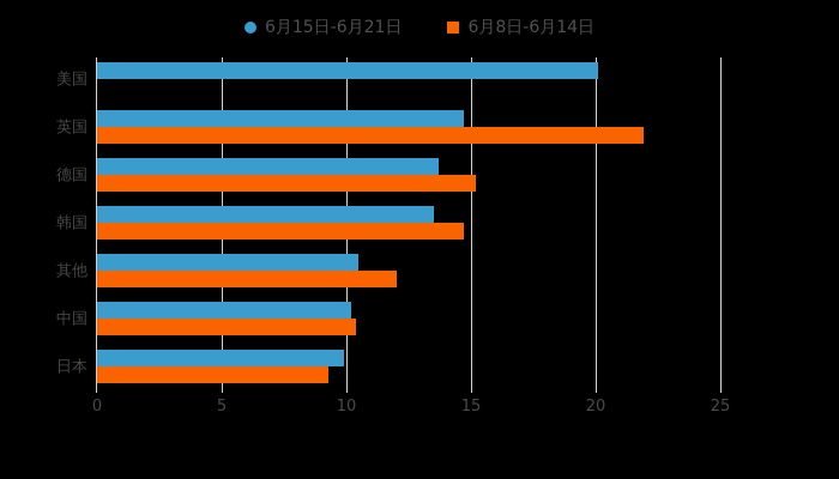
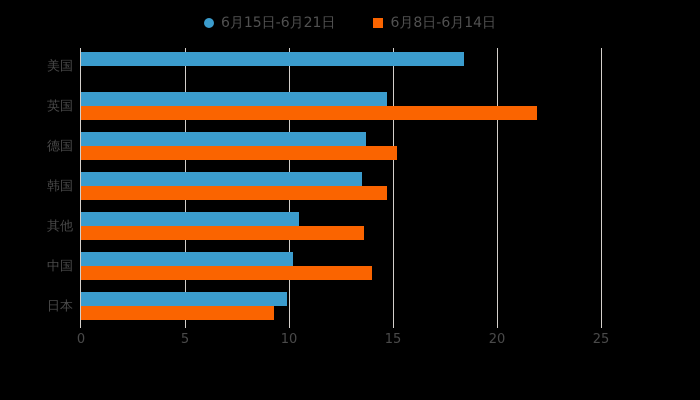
6月15日-6月21日/美国: 20.1 -> 18.4
6月8日-6月14日/其他: 12.0 -> 13.6
6月8日-6月14日/中国: 10.4 -> 14.0
